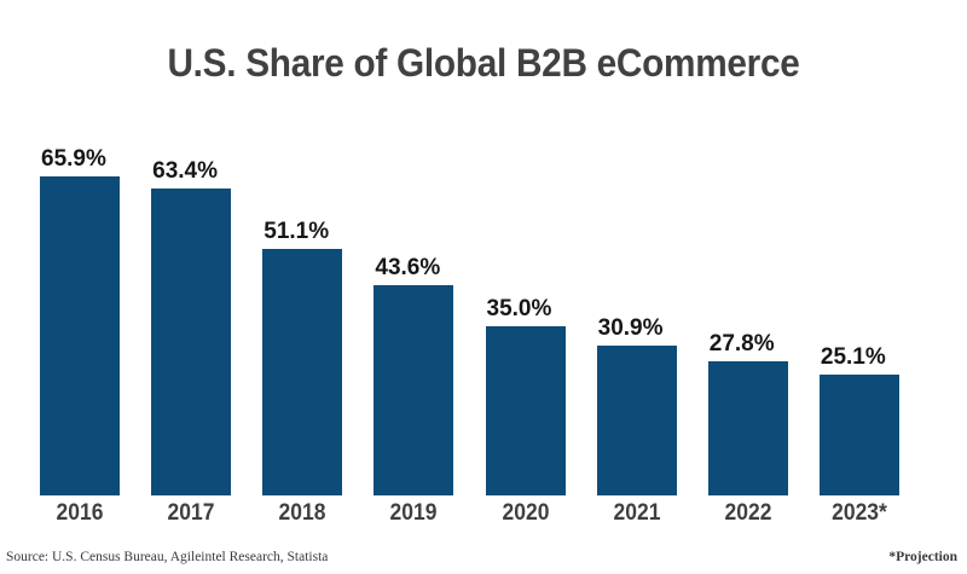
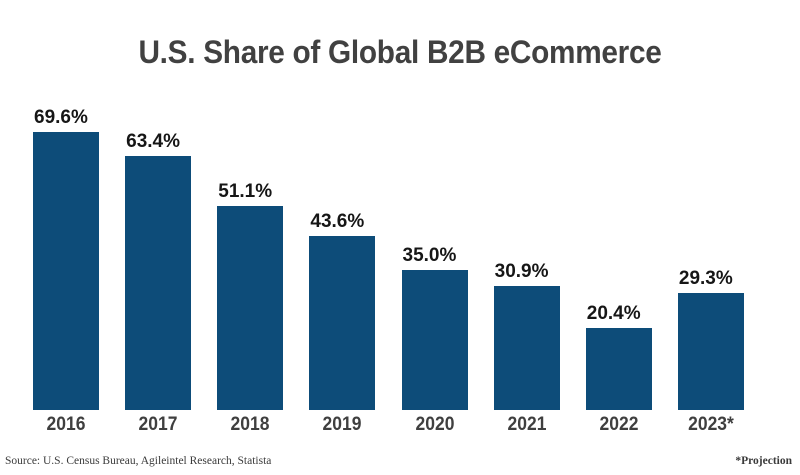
2016: 65.9% -> 69.6%
2022: 27.8% -> 20.4%
2023*: 25.1% -> 29.3%
